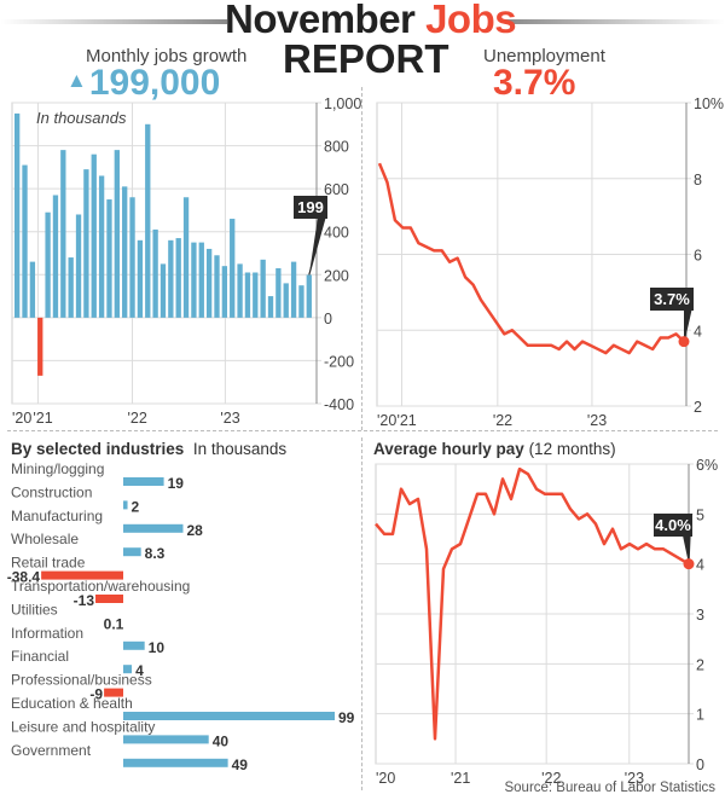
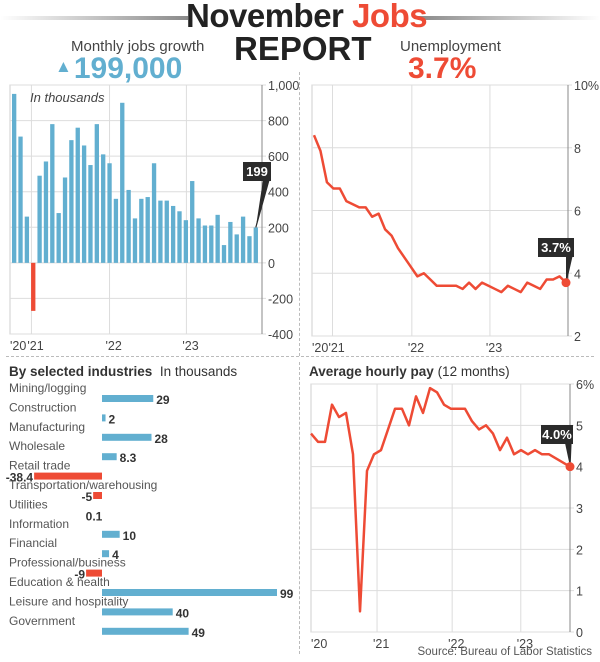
By selected industries/Mining/logging: 19 -> 29
By selected industries/Transportation/warehousing: -13 -> -5
